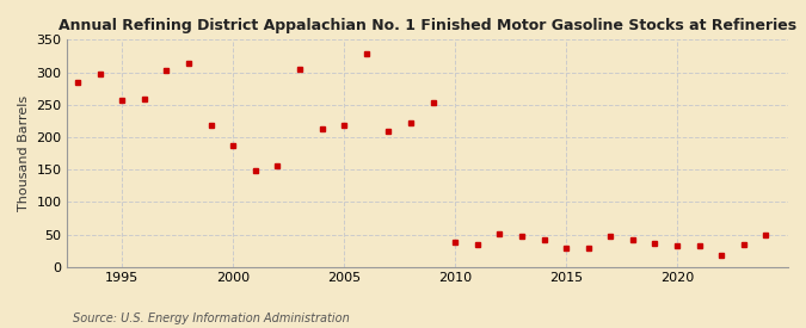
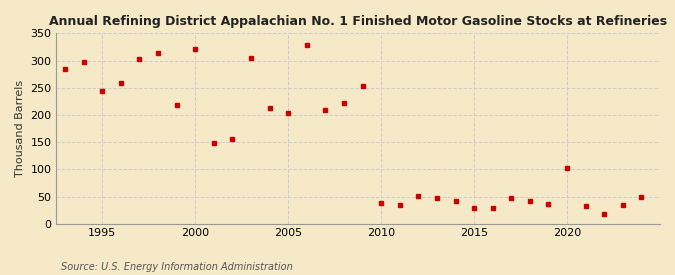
1995: 257 -> 244
2000: 188 -> 322
2005: 218 -> 204
2020: 33 -> 102
